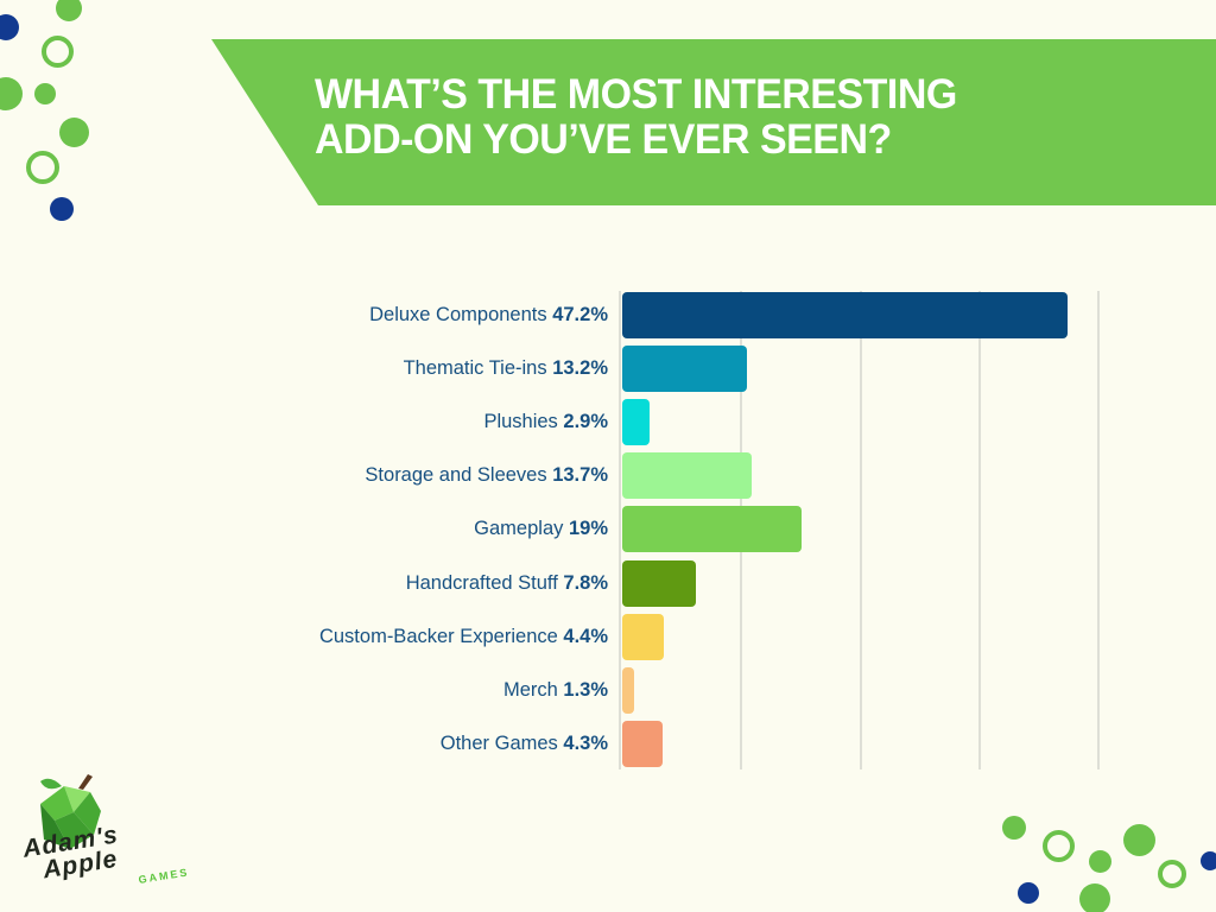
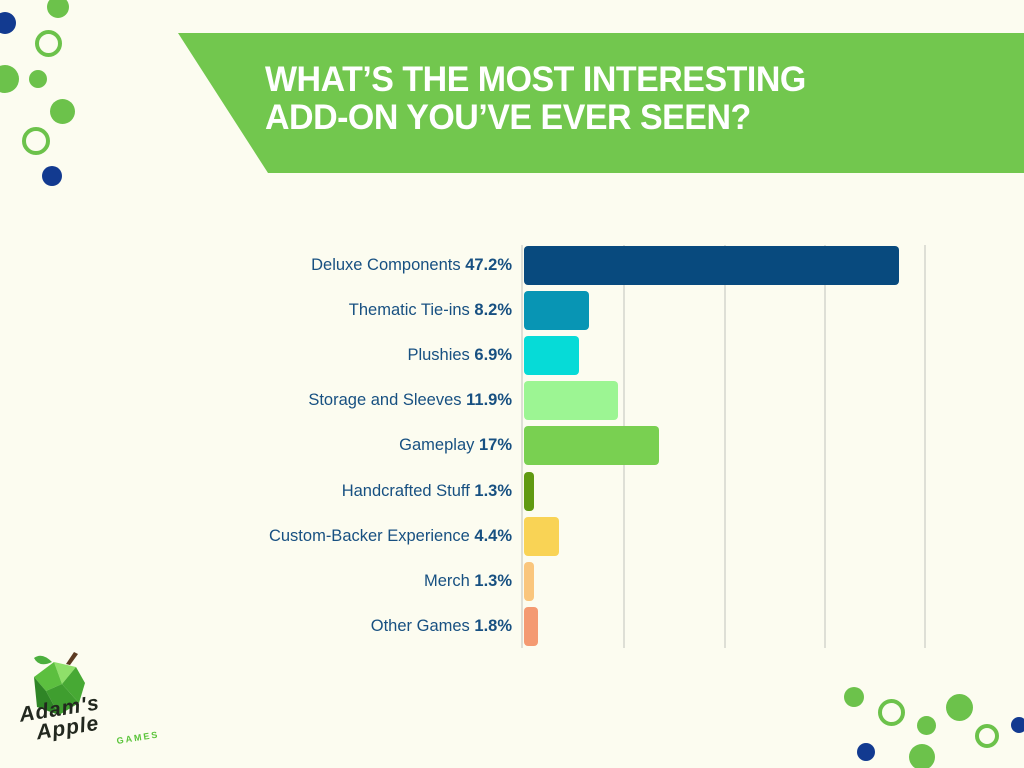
Thematic Tie-ins: 13.2% -> 8.2%
Plushies: 2.9% -> 6.9%
Storage and Sleeves: 13.7% -> 11.9%
Gameplay: 19% -> 17%
Handcrafted Stuff: 7.8% -> 1.3%
Other Games: 4.3% -> 1.8%
